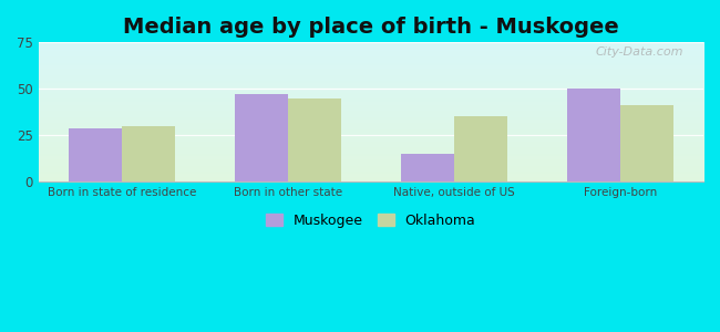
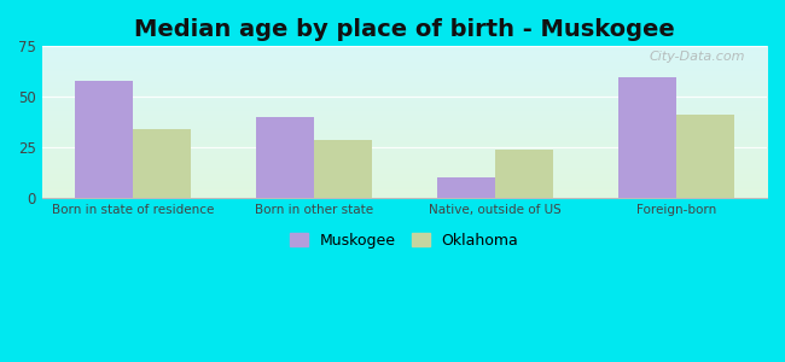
Muskogee/Born in state of residence: 29 -> 58
Oklahoma/Born in state of residence: 30 -> 34
Muskogee/Born in other state: 47 -> 40
Oklahoma/Born in other state: 45 -> 29
Muskogee/Native, outside of US: 15 -> 10
Oklahoma/Native, outside of US: 35 -> 24
Muskogee/Foreign-born: 50 -> 60
